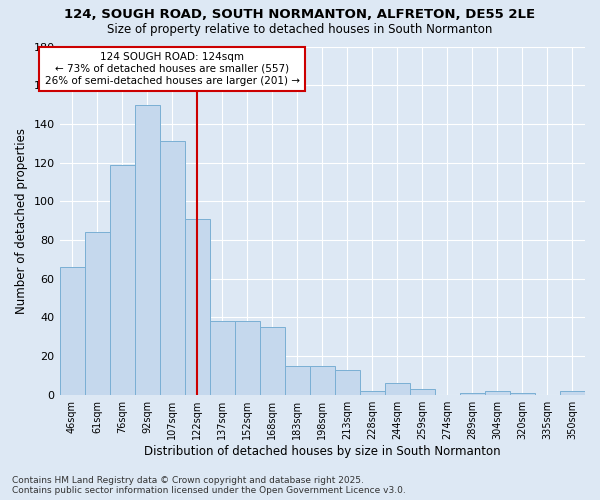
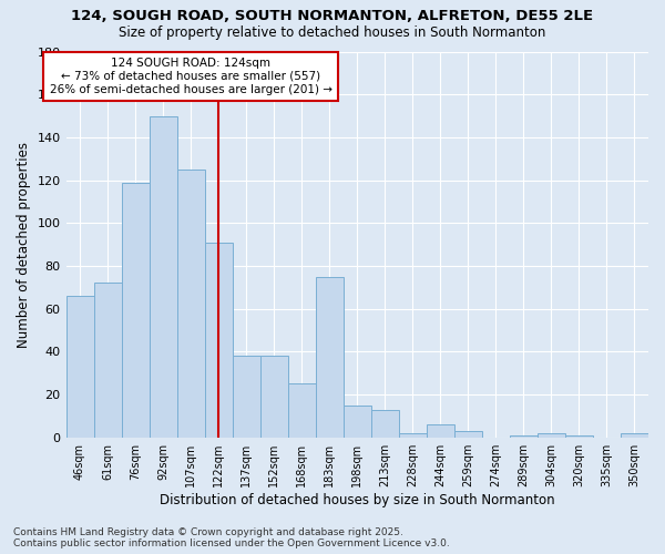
61sqm: 84 -> 72
107sqm: 131 -> 125
168sqm: 35 -> 25
183sqm: 15 -> 75
